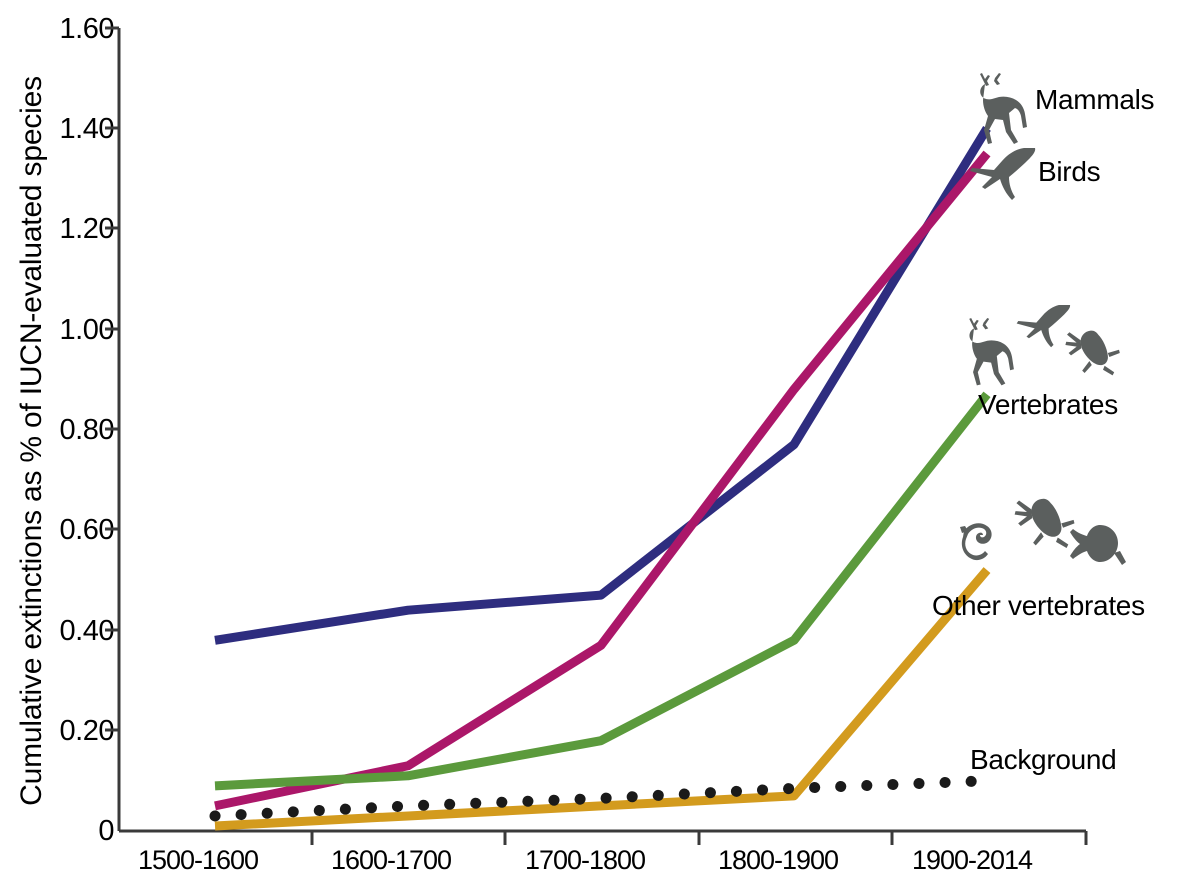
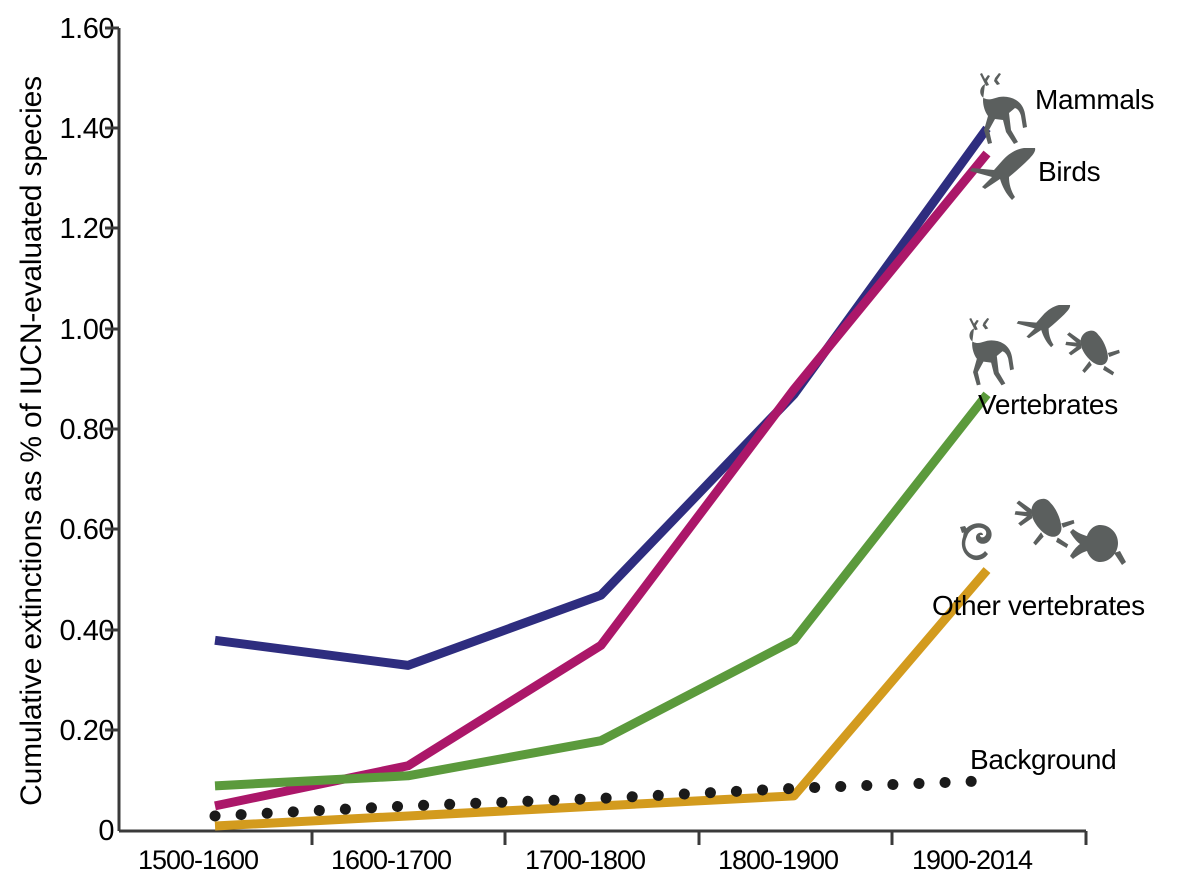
Mammals/1600-1700: 0.44 -> 0.33
Mammals/1800-1900: 0.77 -> 0.87
